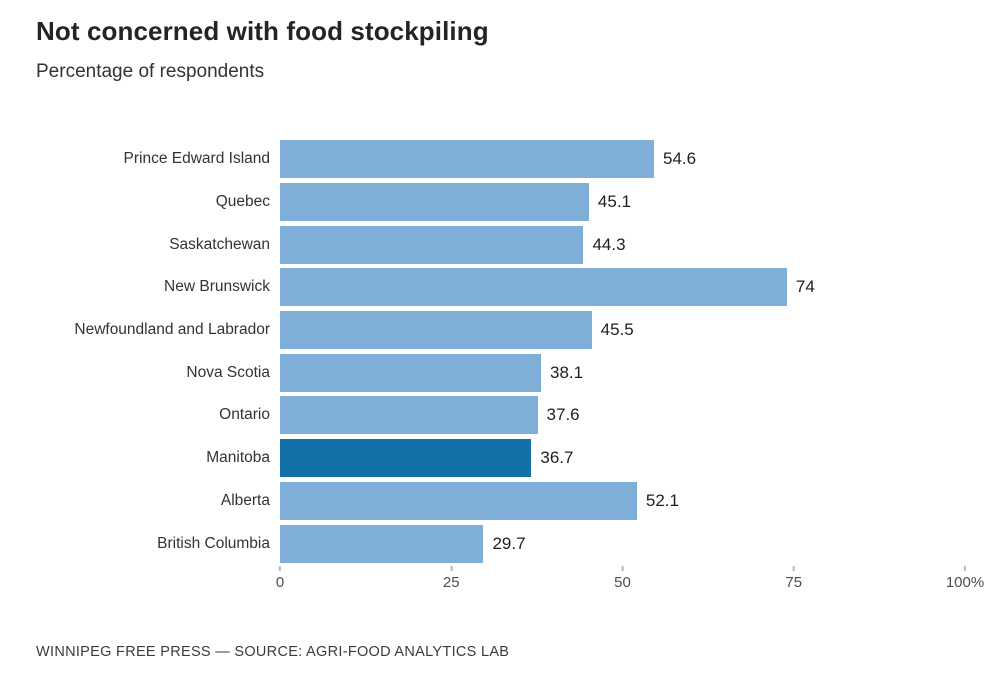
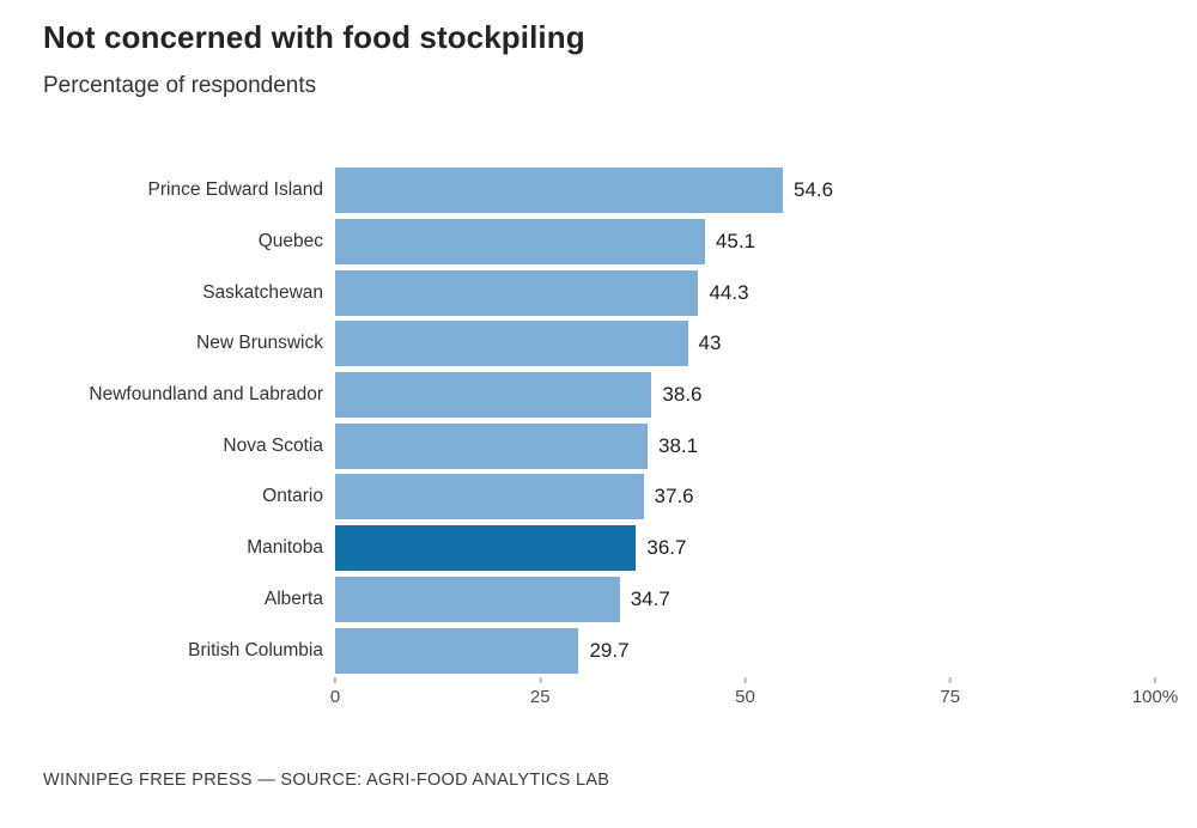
New Brunswick: 74 -> 43
Newfoundland and Labrador: 45.5 -> 38.6
Alberta: 52.1 -> 34.7
